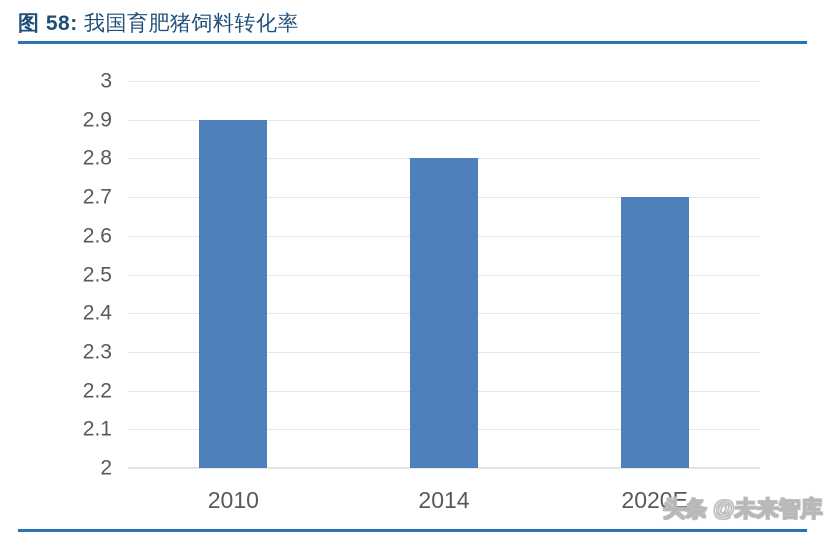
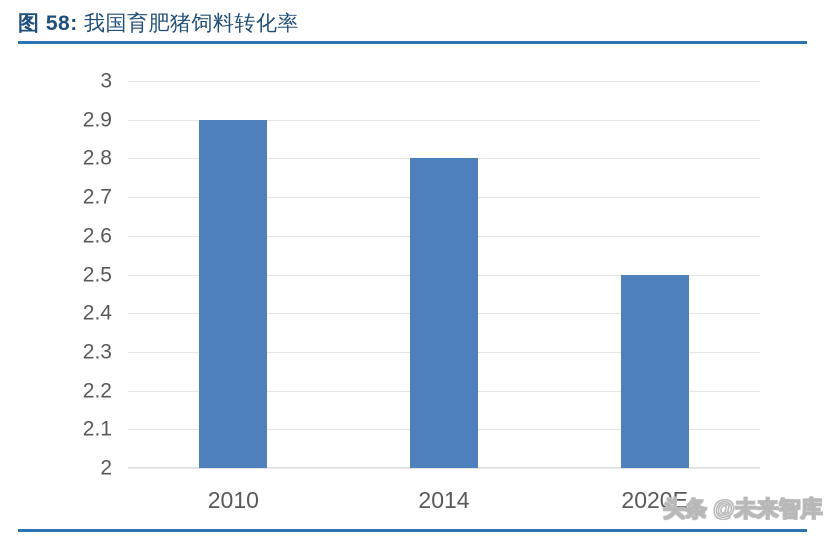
2020E: 2.7 -> 2.5
